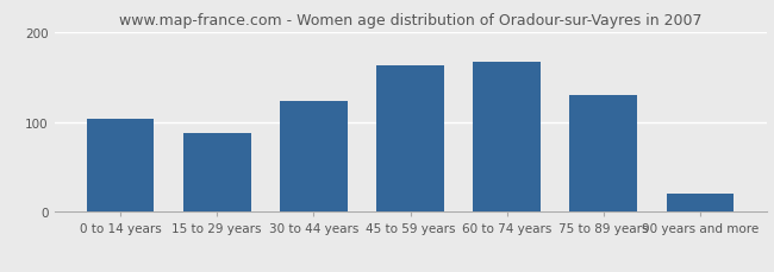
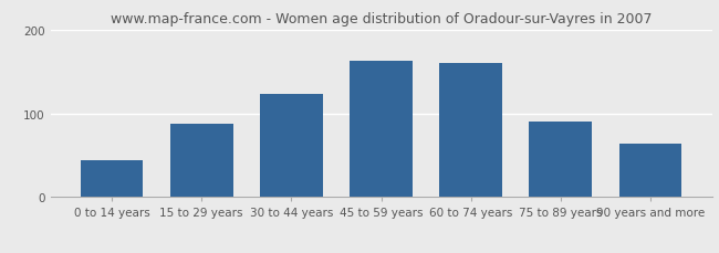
0 to 14 years: 103 -> 44
60 to 74 years: 167 -> 160
75 to 89 years: 130 -> 90
90 years and more: 20 -> 64
